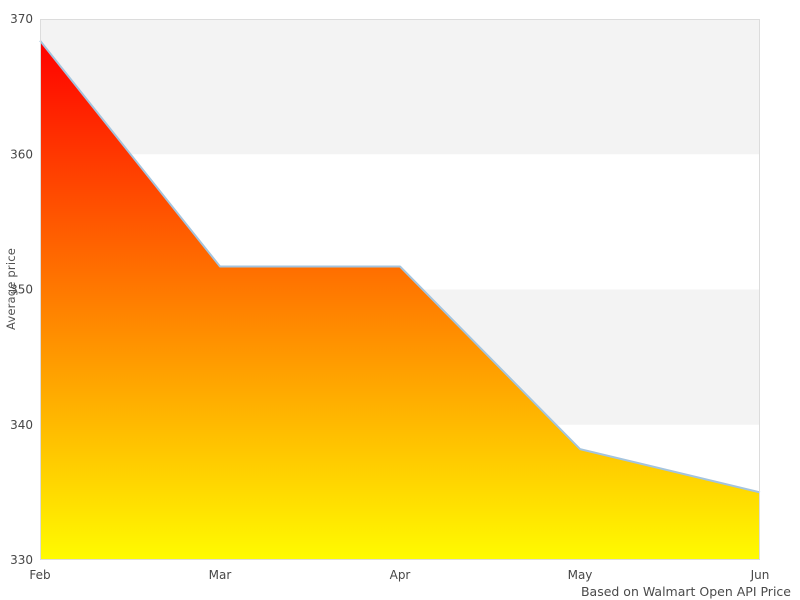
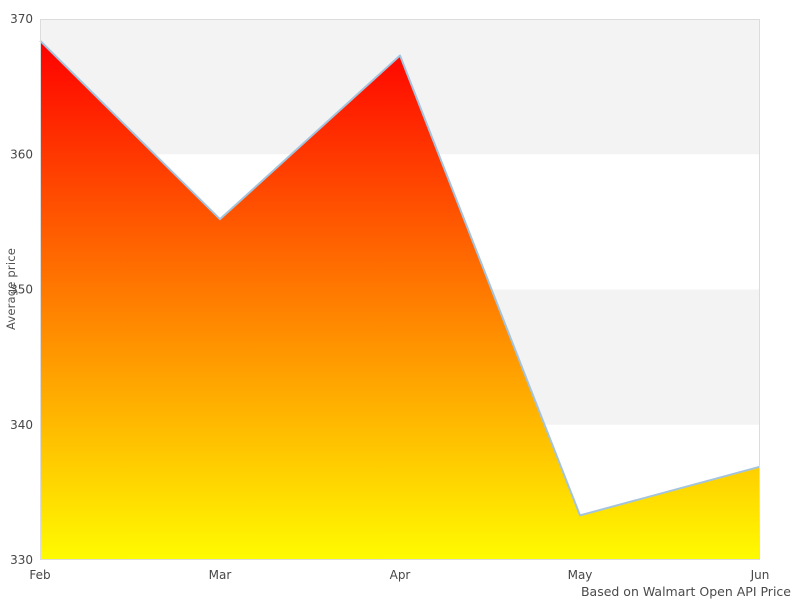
Mar: 351.7 -> 355.2
Apr: 351.7 -> 367.3
May: 338.2 -> 333.3
Jun: 335.0 -> 336.9
